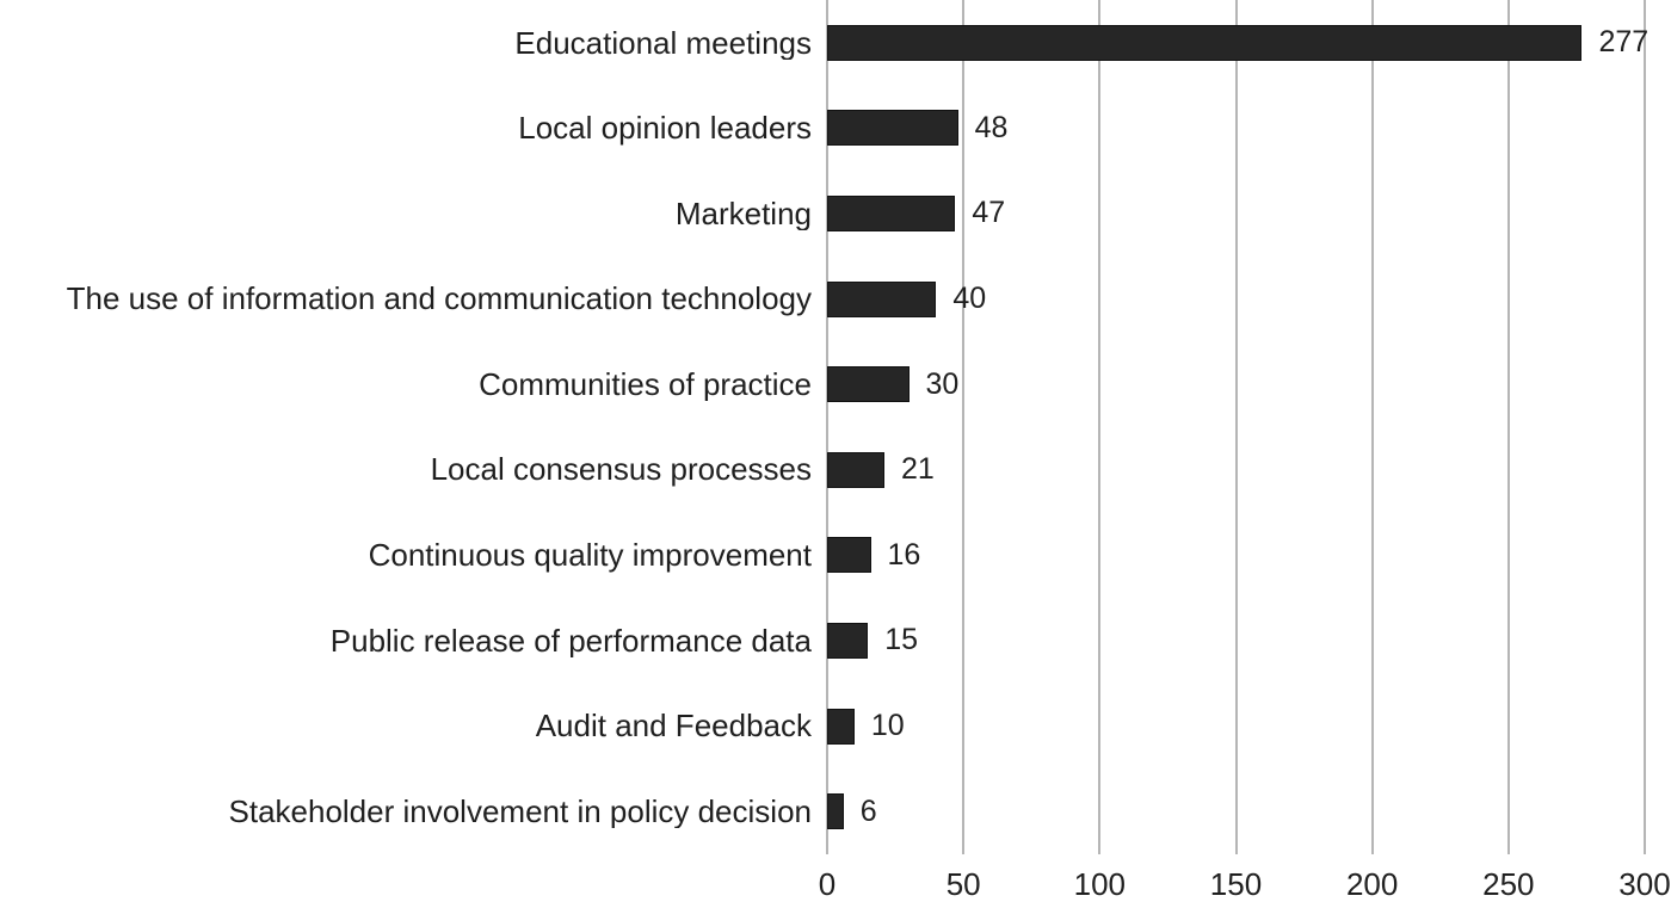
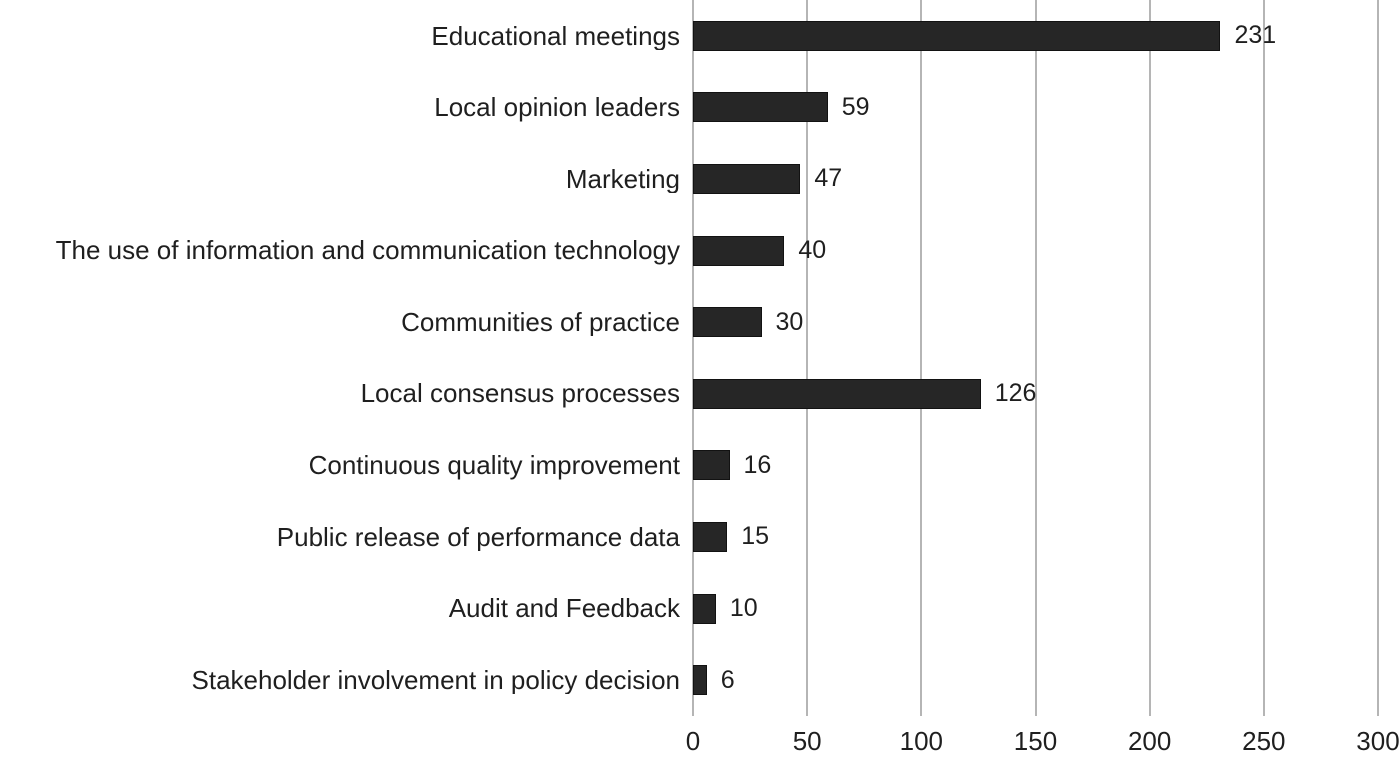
Educational meetings: 277 -> 231
Local opinion leaders: 48 -> 59
Local consensus processes: 21 -> 126
